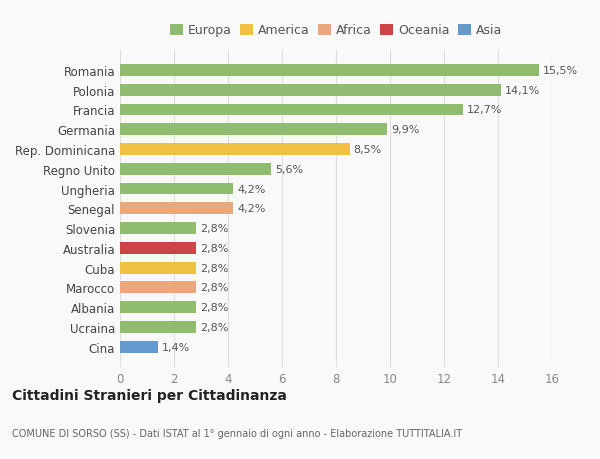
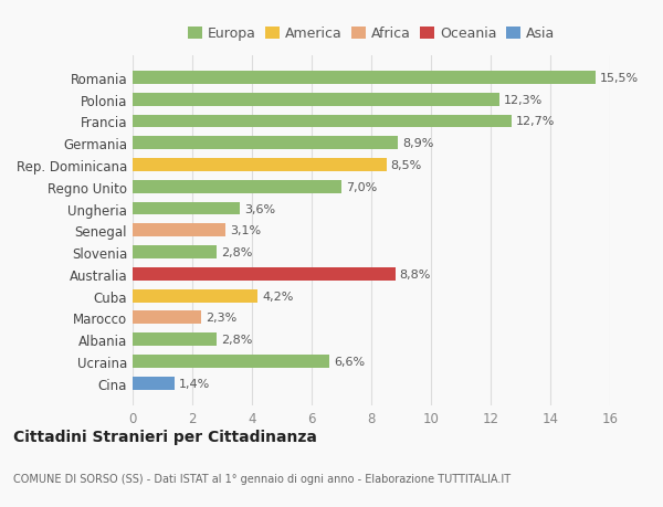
Polonia: 14,1% -> 12,3%
Germania: 9,9% -> 8,9%
Regno Unito: 5,6% -> 7,0%
Ungheria: 4,2% -> 3,6%
Senegal: 4,2% -> 3,1%
Australia: 2,8% -> 8,8%
Cuba: 2,8% -> 4,2%
Marocco: 2,8% -> 2,3%
Ucraina: 2,8% -> 6,6%
